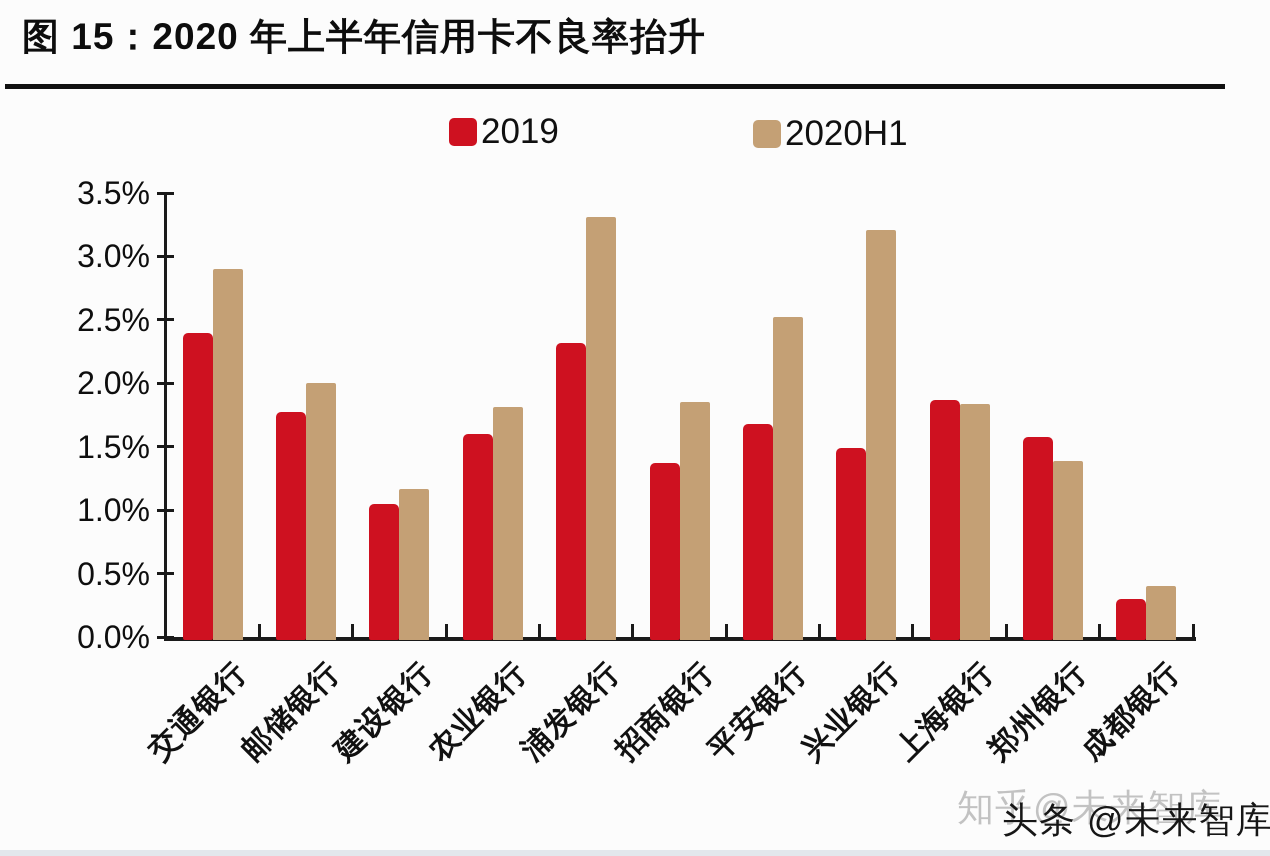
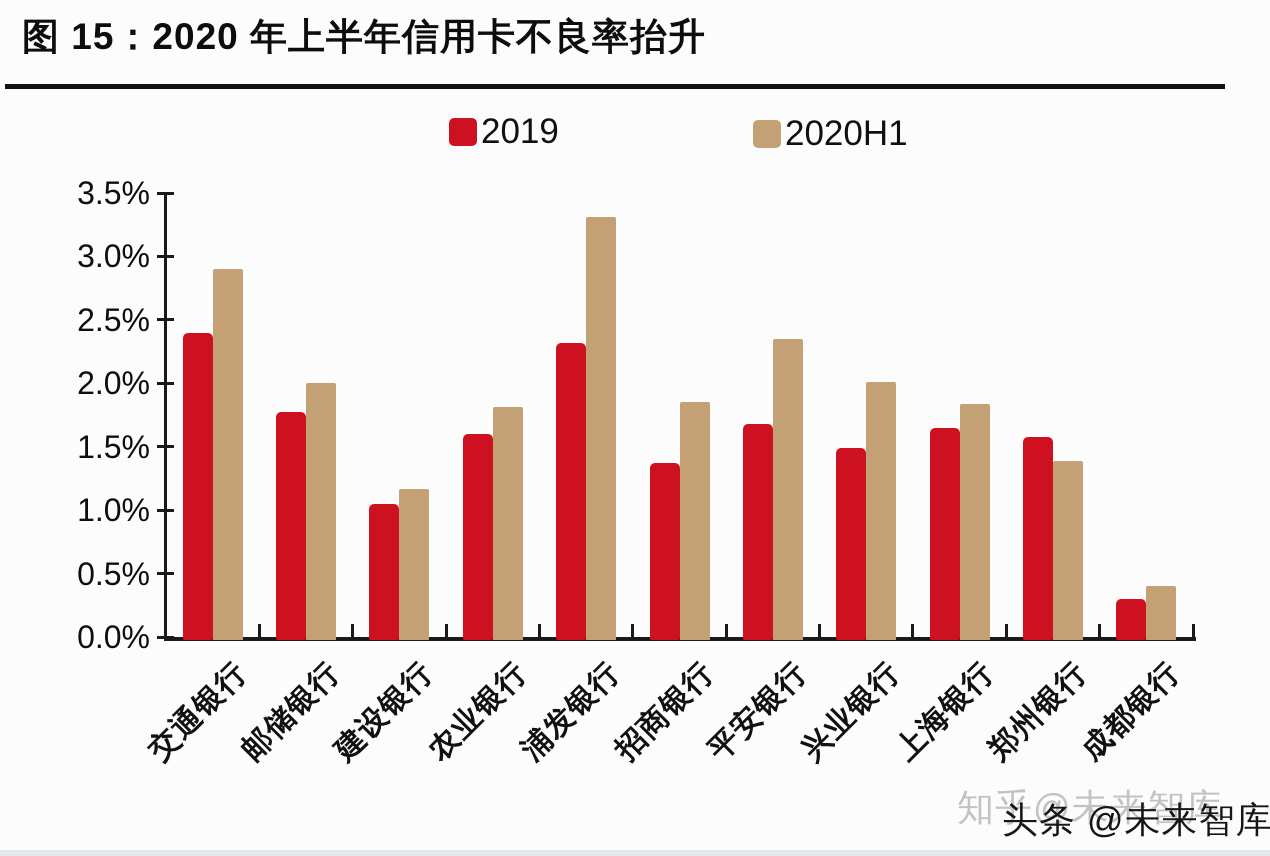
2020H1/平安银行: 2.52% -> 2.35%
2020H1/兴业银行: 3.21% -> 2.01%
2019/上海银行: 1.87% -> 1.65%
